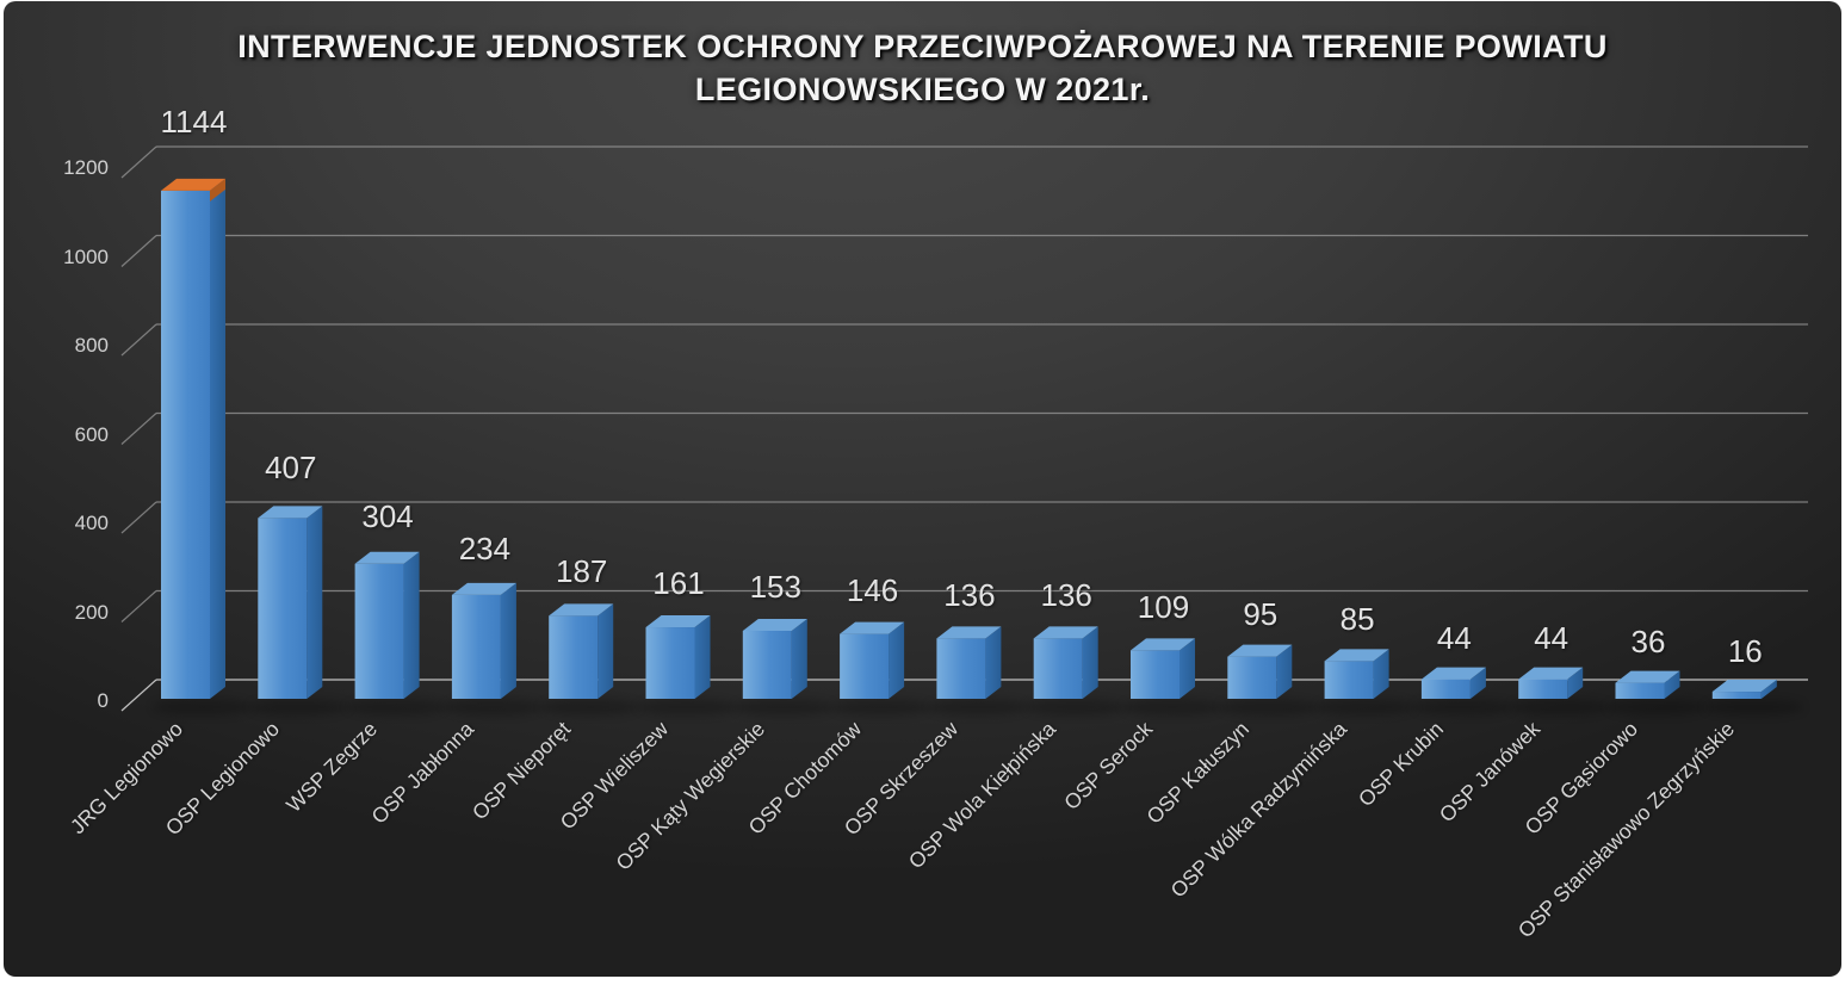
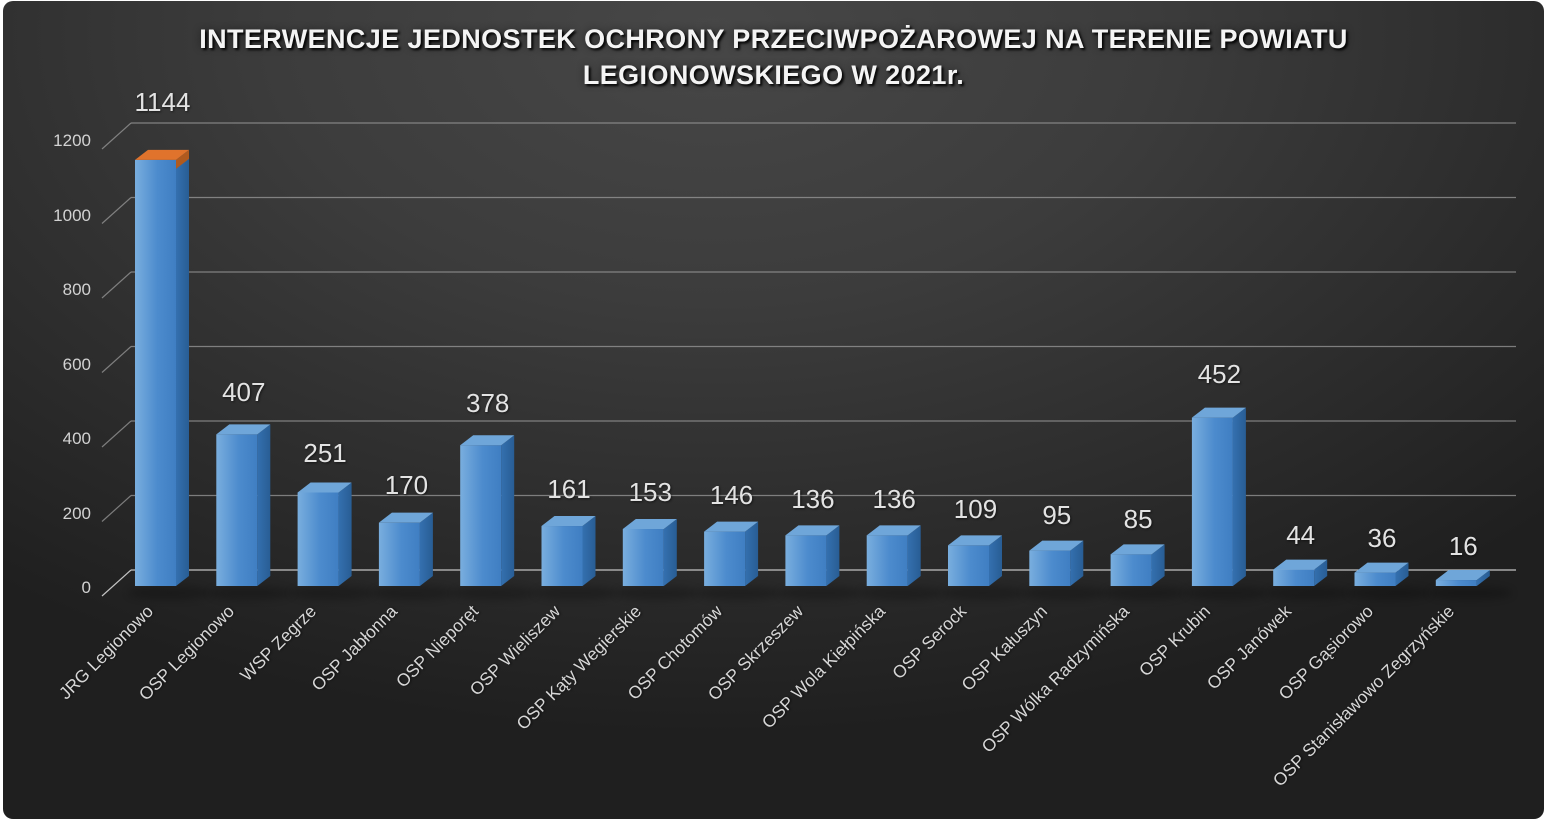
WSP Zegrze: 304 -> 251
OSP Jabłonna: 234 -> 170
OSP Nieporęt: 187 -> 378
OSP Krubin: 44 -> 452
